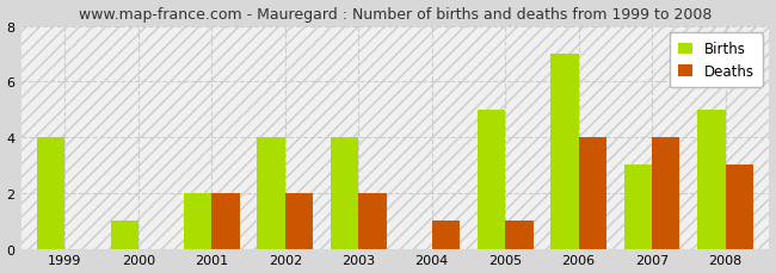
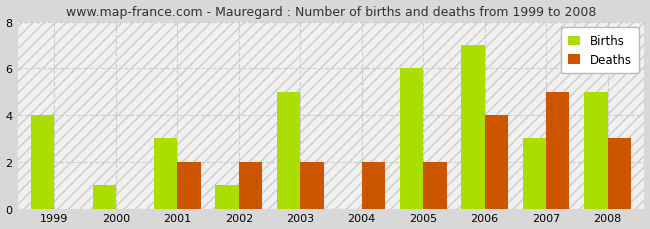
Births/2001: 2 -> 3
Births/2002: 4 -> 1
Births/2003: 4 -> 5
Deaths/2004: 1 -> 2
Births/2005: 5 -> 6
Deaths/2005: 1 -> 2
Deaths/2007: 4 -> 5
